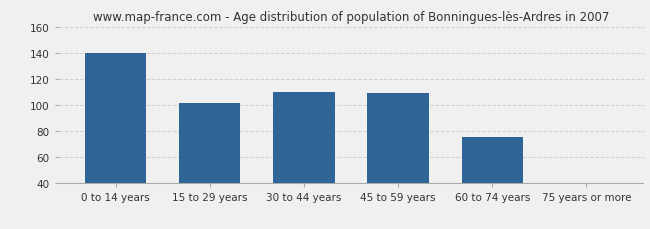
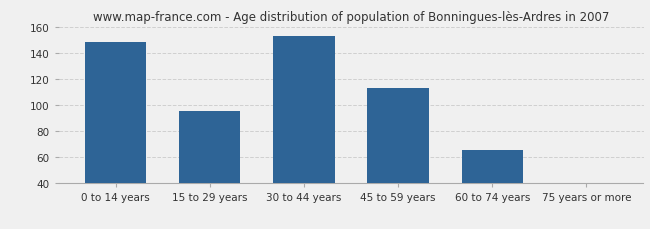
0 to 14 years: 140 -> 148
15 to 29 years: 101 -> 95
30 to 44 years: 110 -> 153
45 to 59 years: 109 -> 113
60 to 74 years: 75 -> 65
